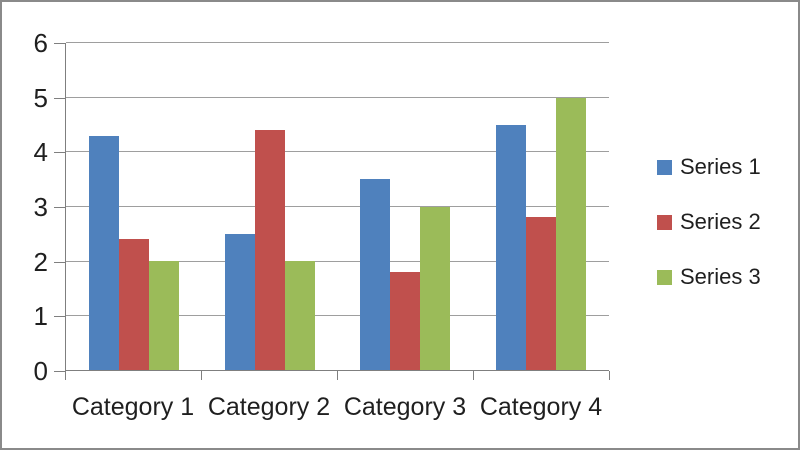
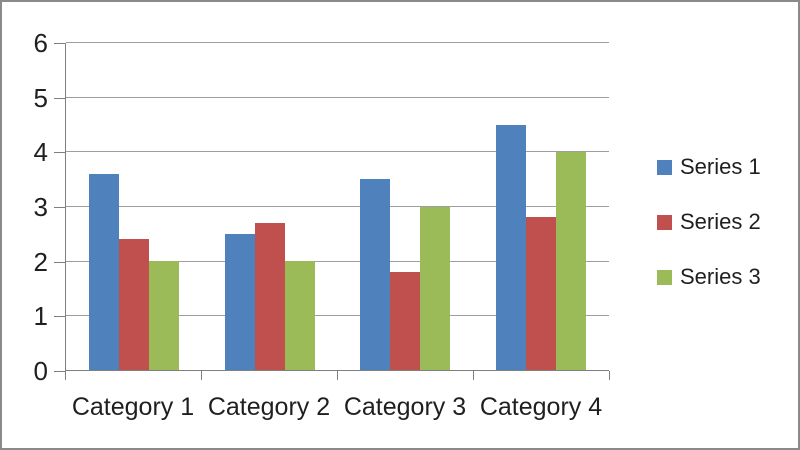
Series 1/Category 1: 4.3 -> 3.6
Series 2/Category 2: 4.4 -> 2.7
Series 3/Category 4: 5 -> 4
